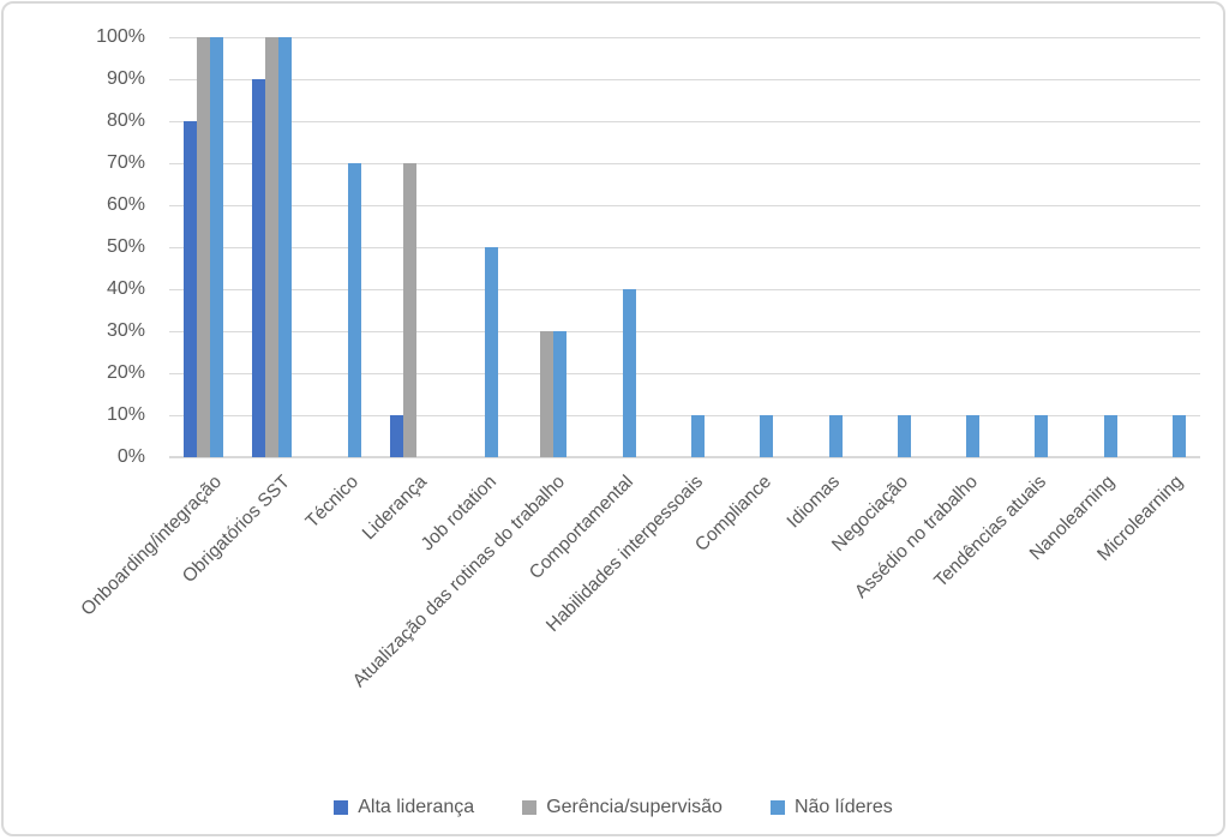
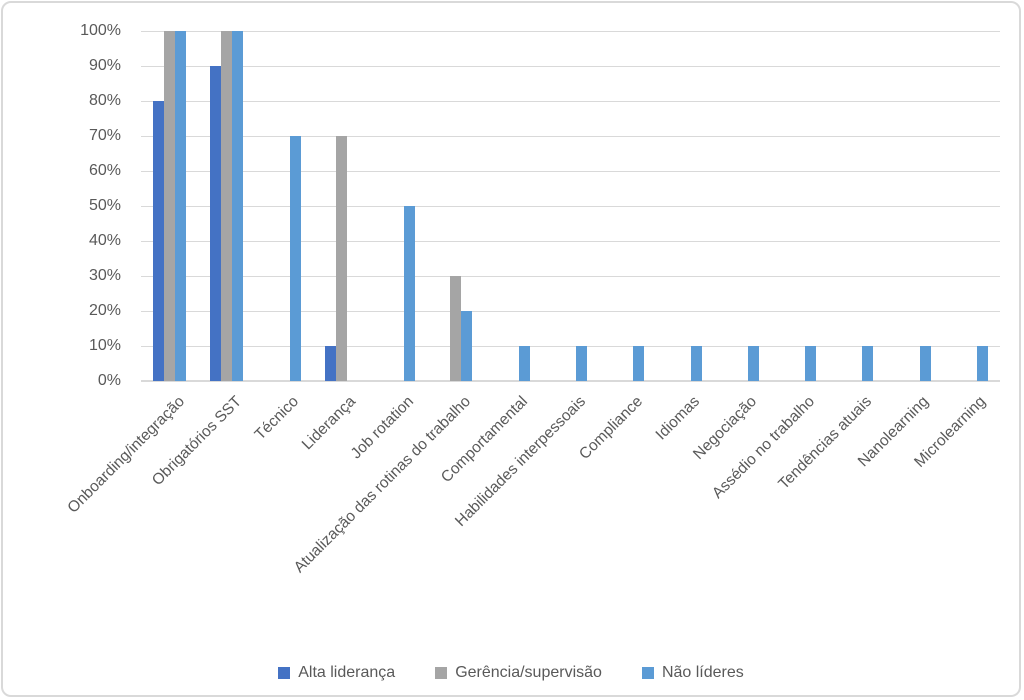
Não líderes/Atualização das rotinas do trabalho: 30% -> 20%
Não líderes/Comportamental: 40% -> 10%
